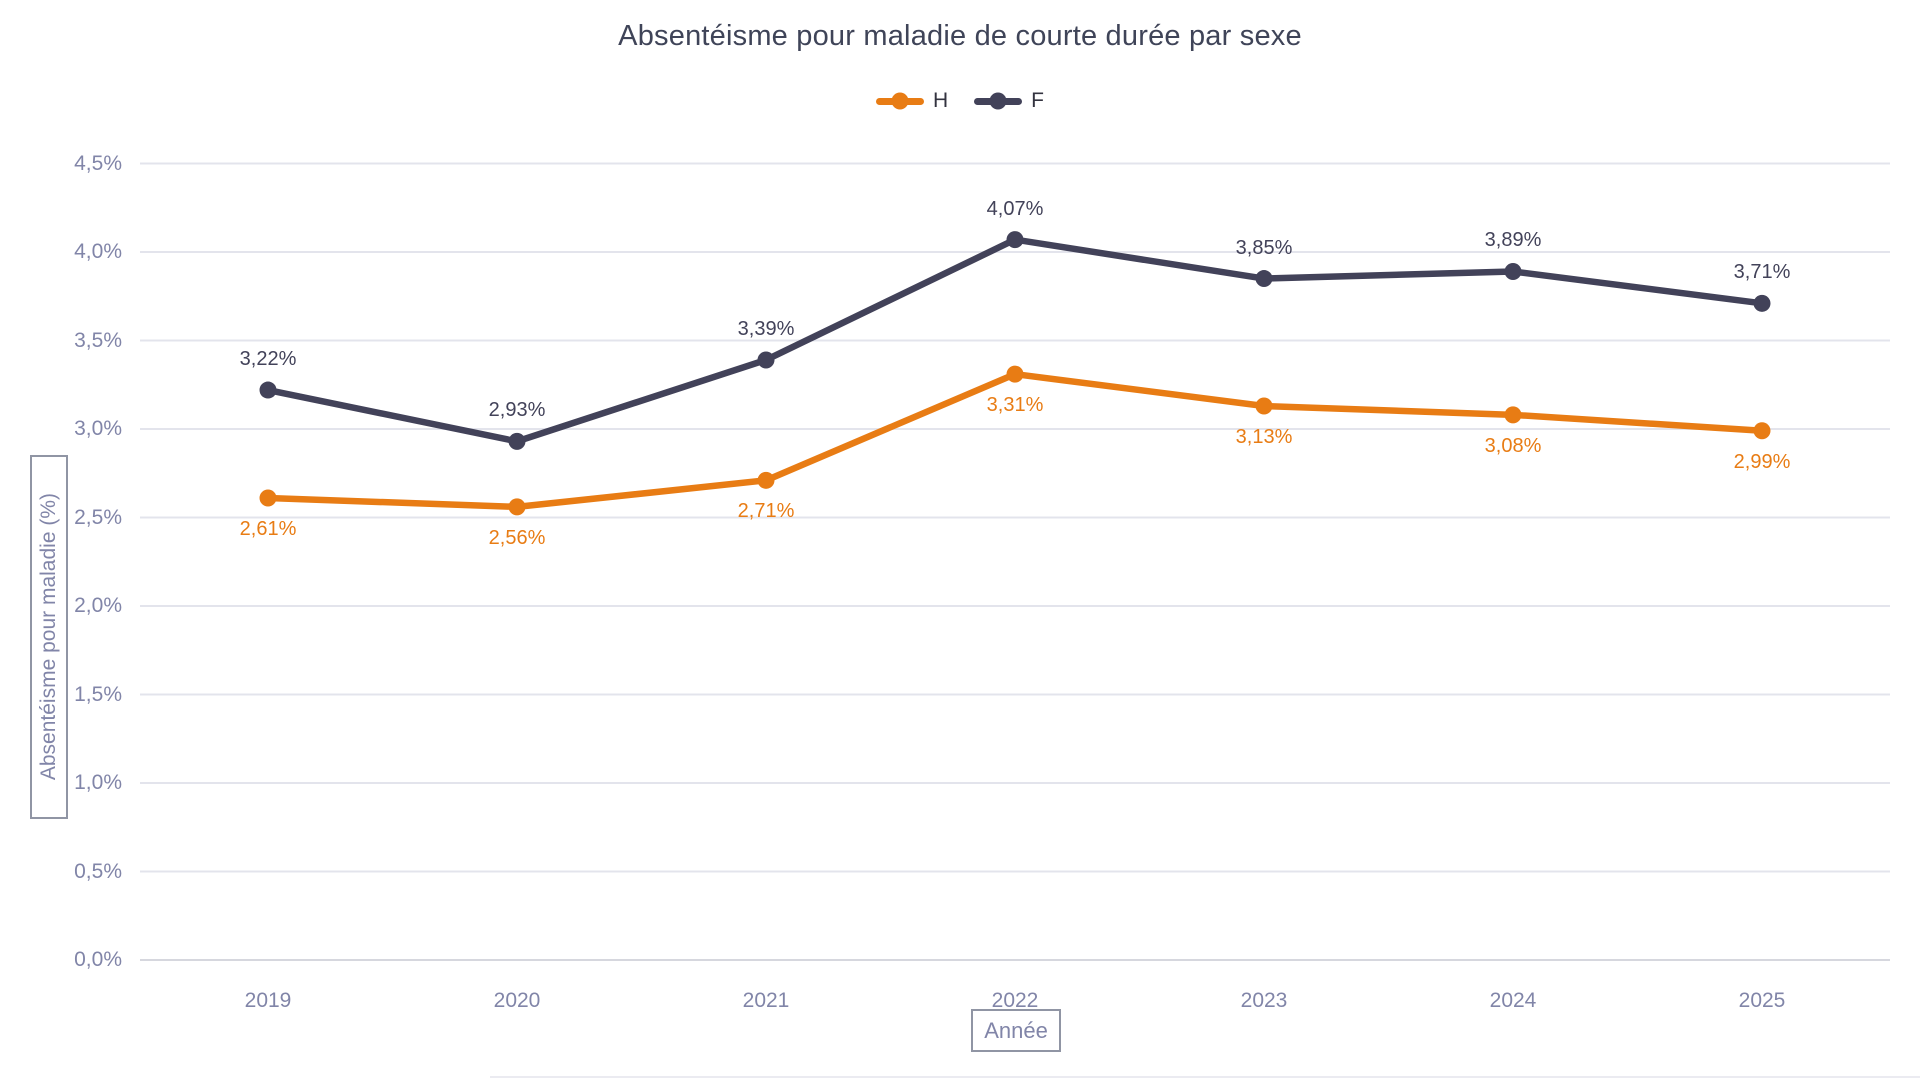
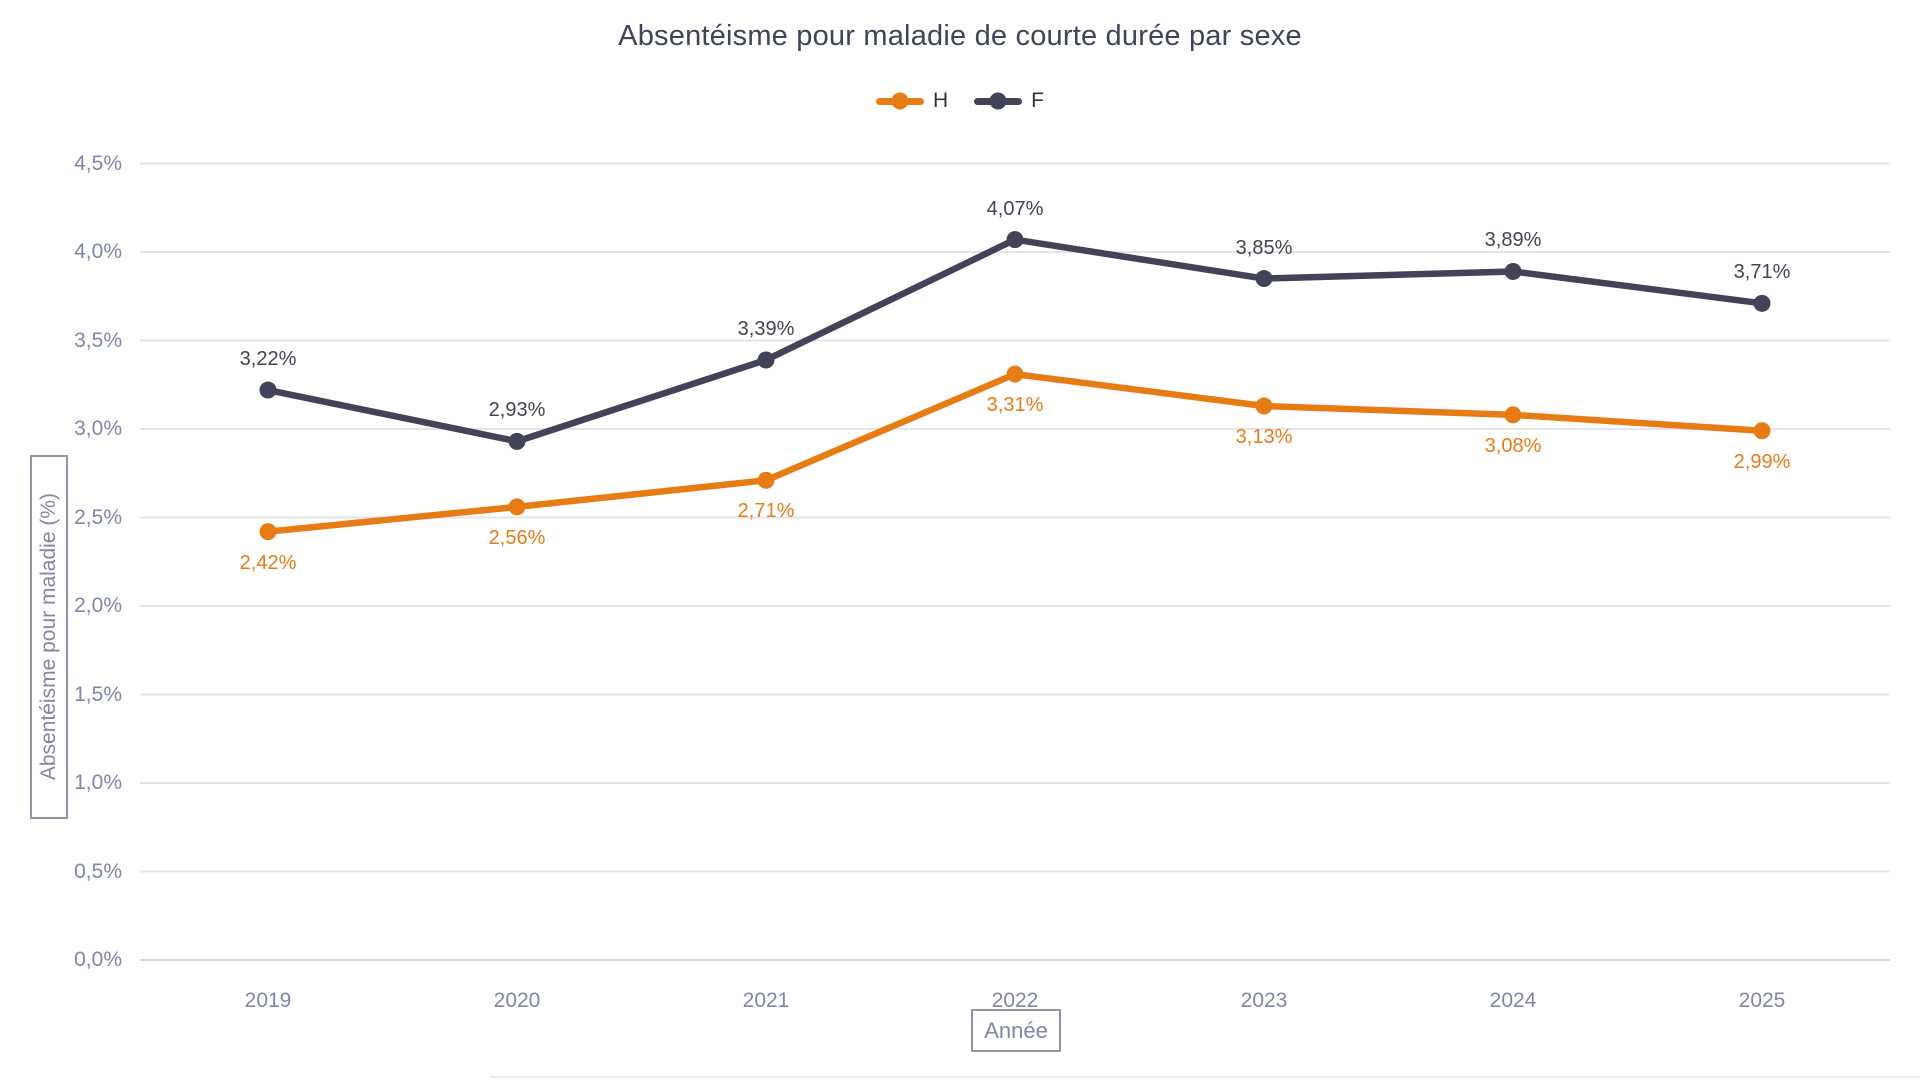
H/2019: 2,61% -> 2,42%
